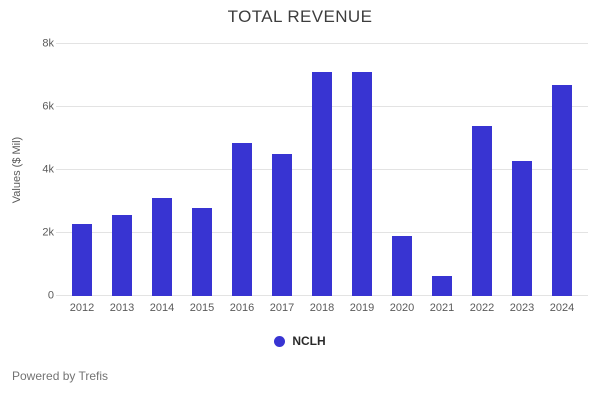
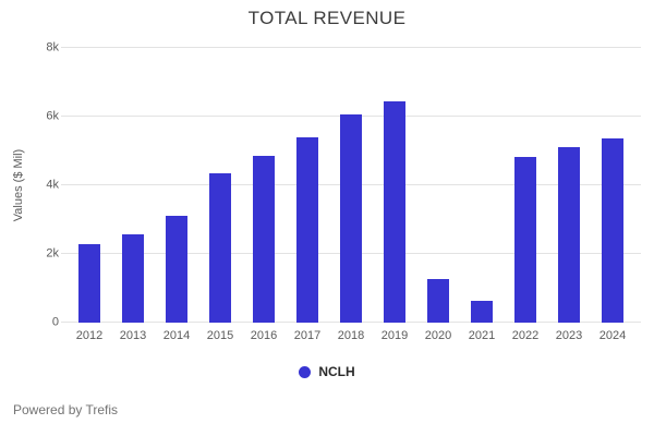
2015: 2.8k -> 4.4k
2017: 4.5k -> 5.4k
2018: 7.1k -> 6.1k
2019: 7.1k -> 6.5k
2020: 1.9k -> 1.3k
2022: 5.4k -> 4.8k
2023: 4.3k -> 5.1k
2024: 6.7k -> 5.4k
